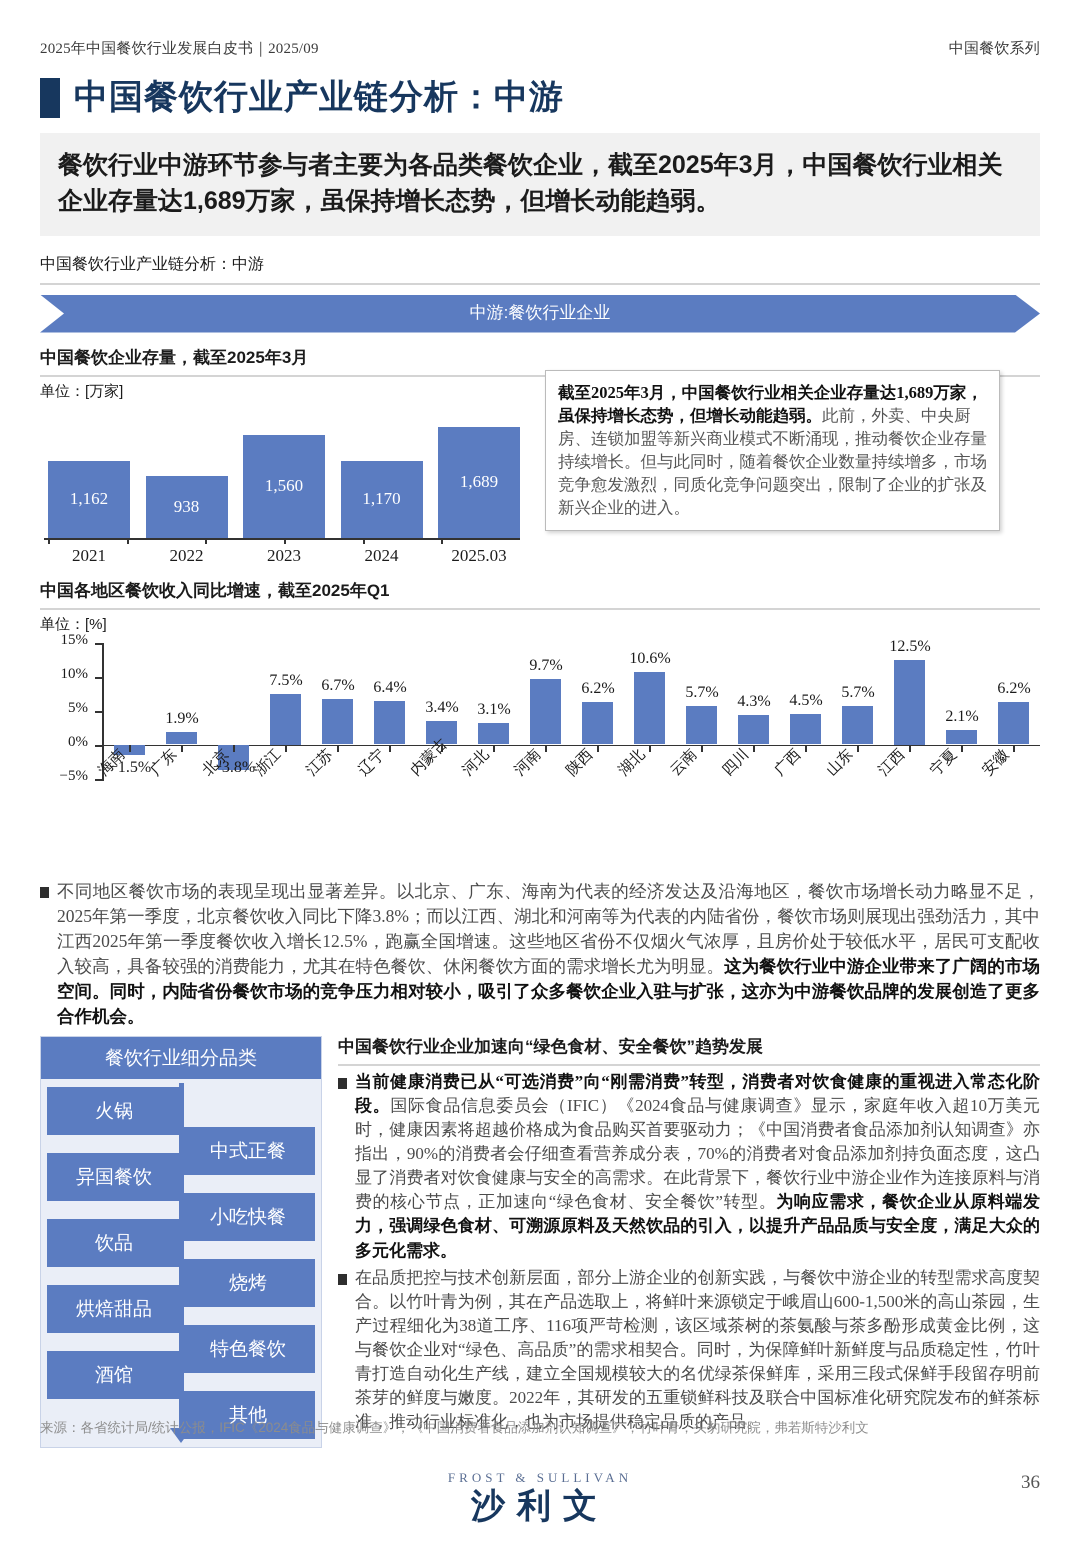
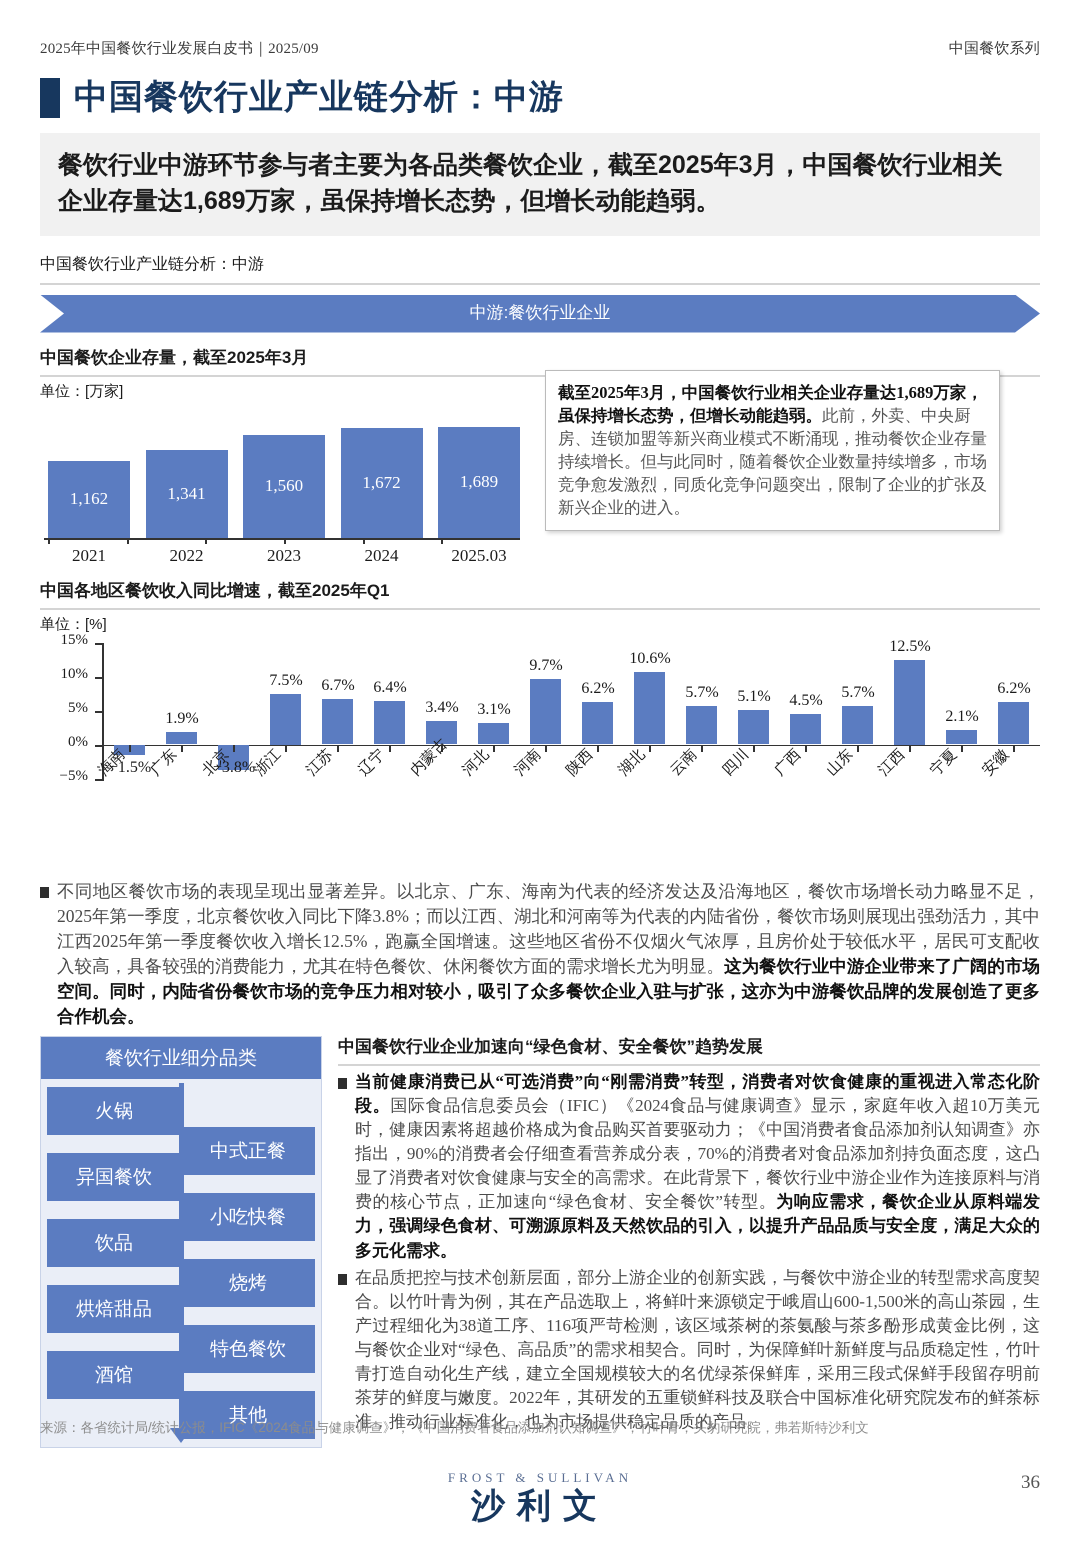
中国餐饮企业存量，截至2025年3月/2022: 938 -> 1,341
中国餐饮企业存量，截至2025年3月/2024: 1,170 -> 1,672
中国各地区餐饮收入同比增速，截至2025年Q1/四川: 4.3% -> 5.1%
